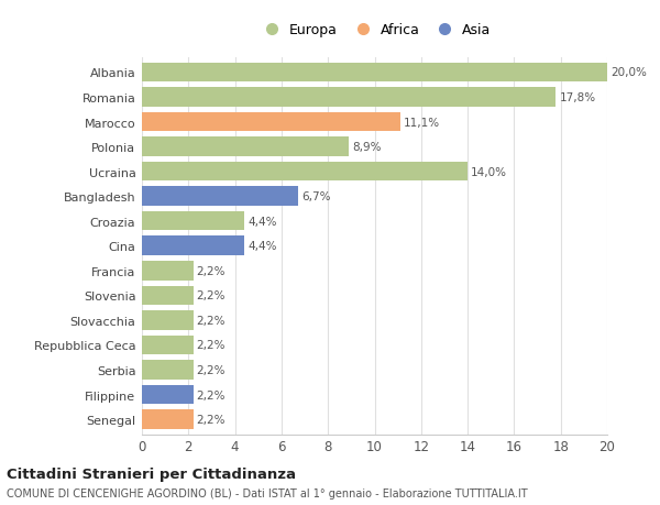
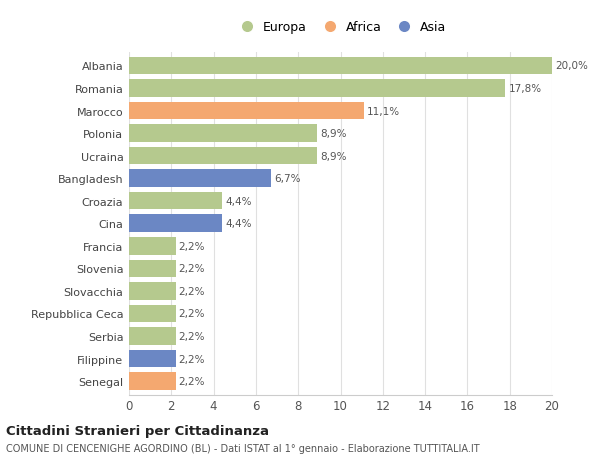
Ucraina: 14,0% -> 8,9%
